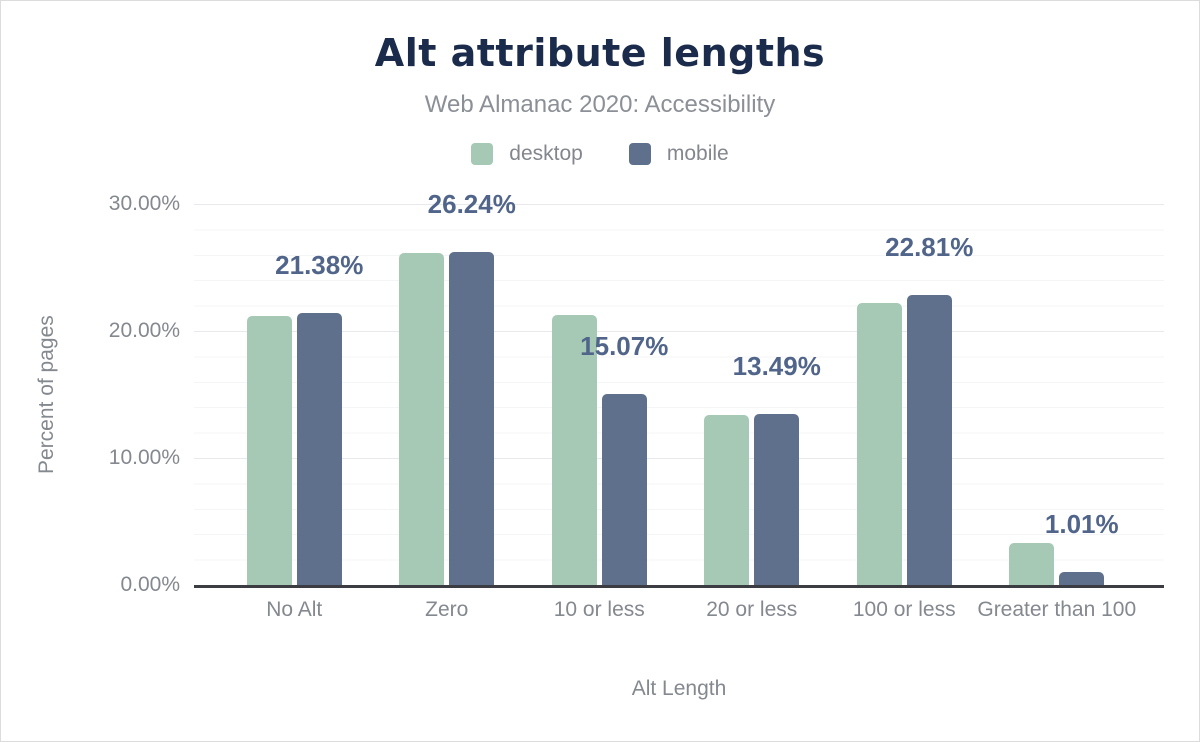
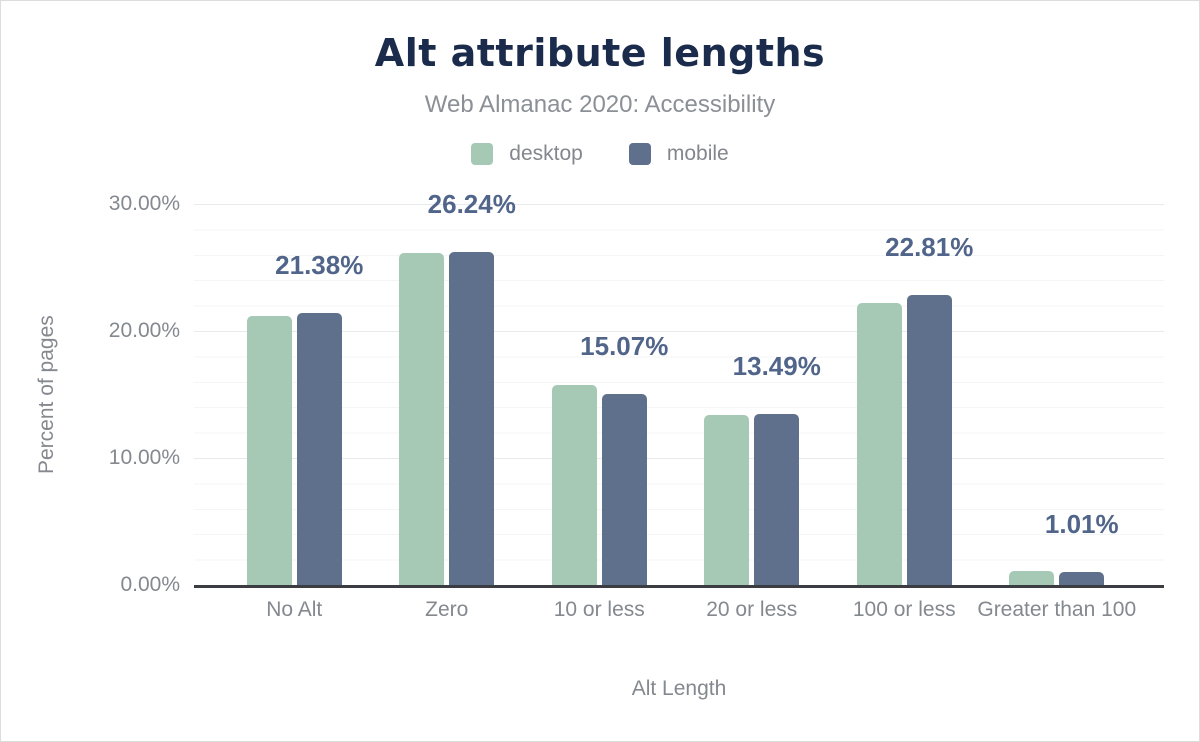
desktop/10 or less: 21.3% -> 15.7%
desktop/Greater than 100: 3.3% -> 1.1%
